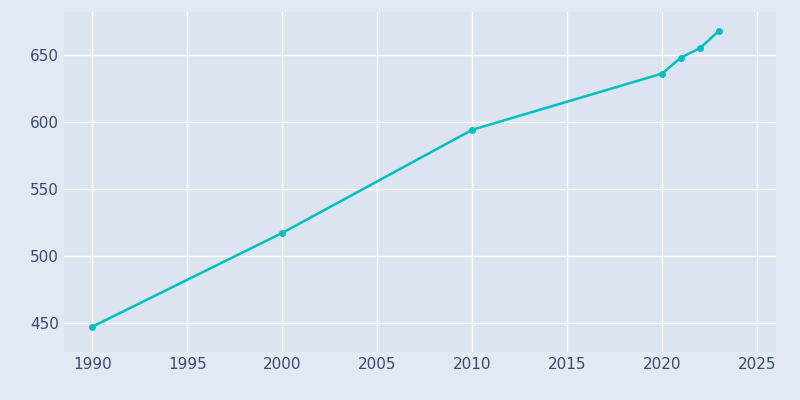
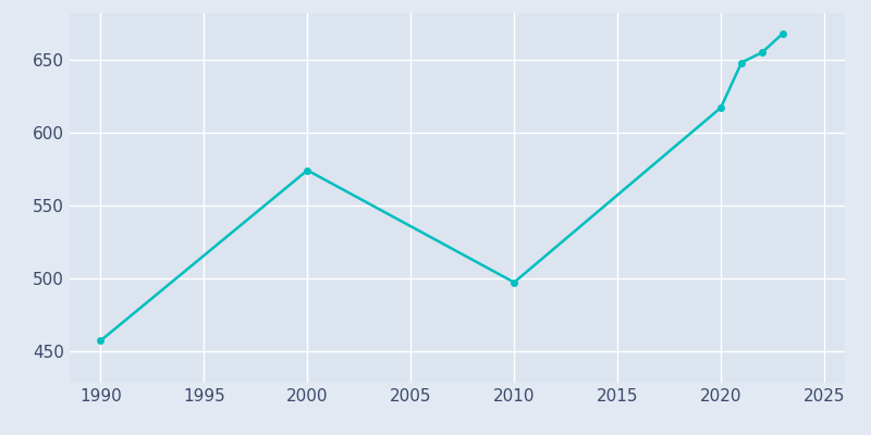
1990: 447 -> 457
2000: 517 -> 574
2010: 594 -> 497
2020: 636 -> 617
